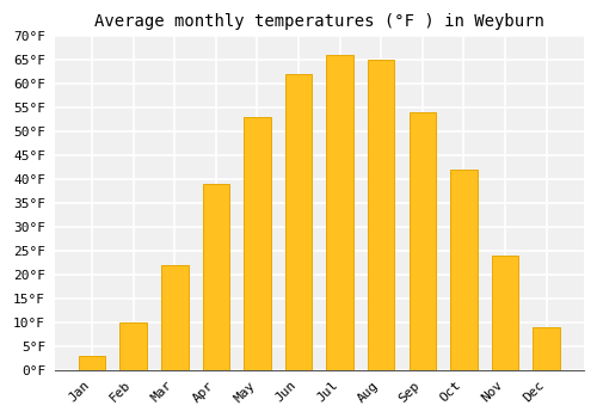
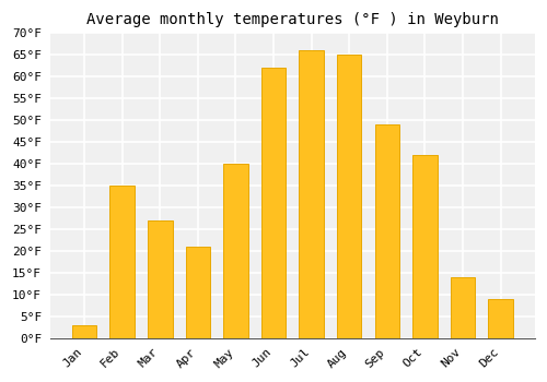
Feb: 10°F -> 35°F
Mar: 22°F -> 27°F
Apr: 39°F -> 21°F
May: 53°F -> 40°F
Sep: 54°F -> 49°F
Nov: 24°F -> 14°F
